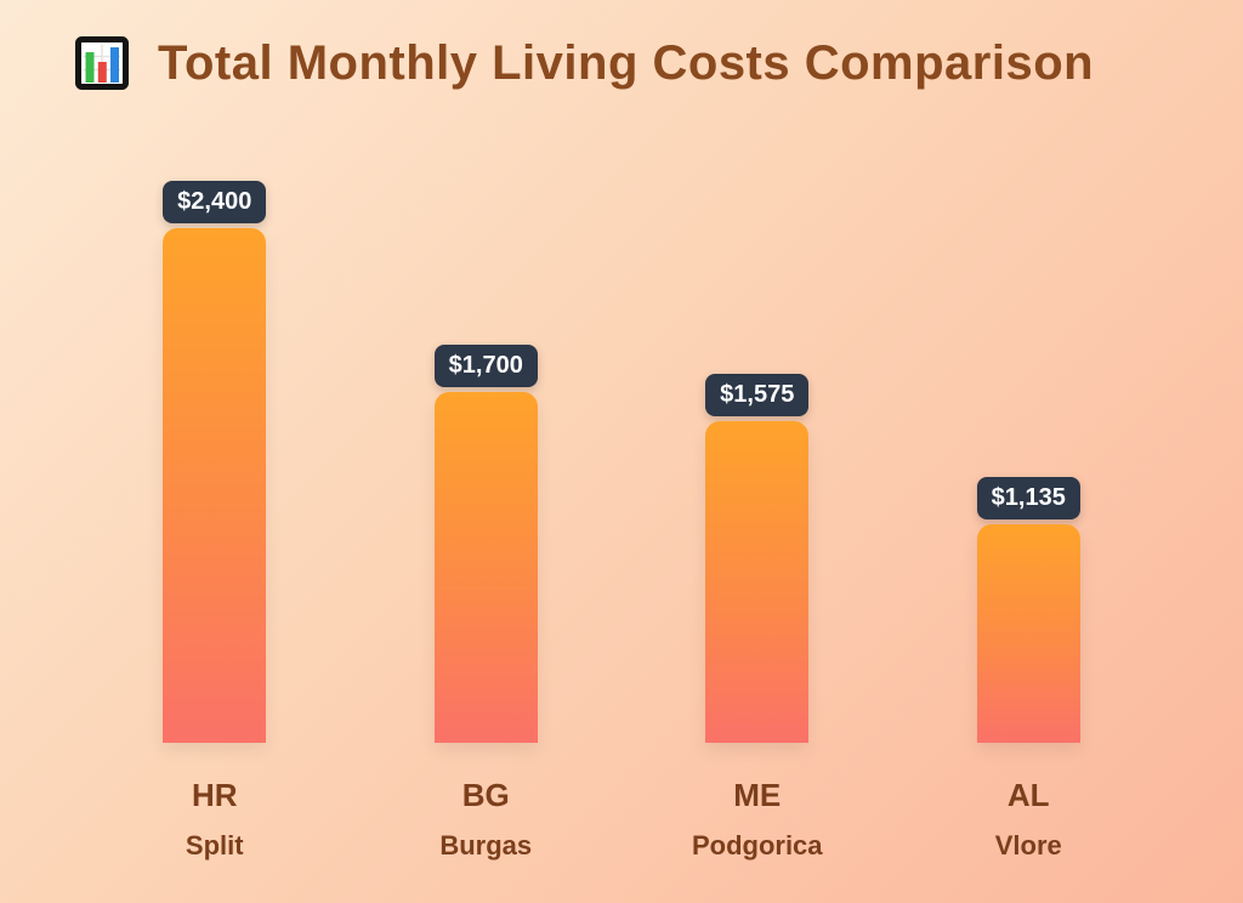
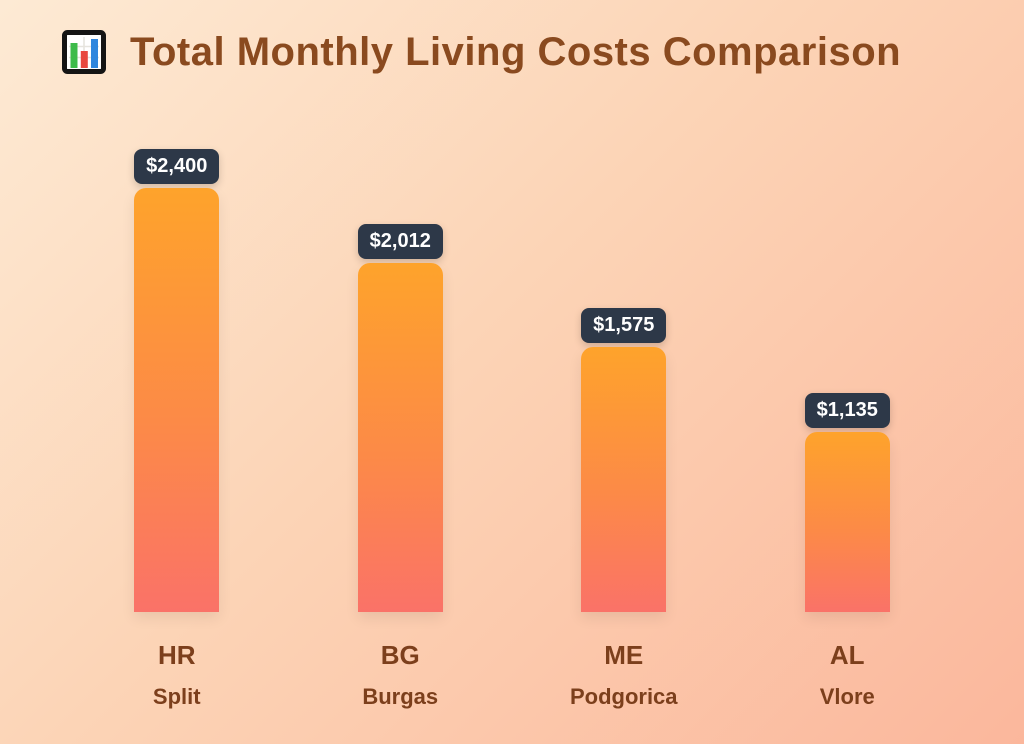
BG: $1,700 -> $2,012
